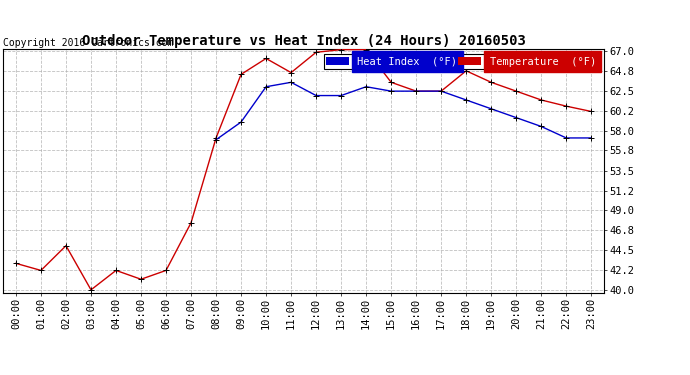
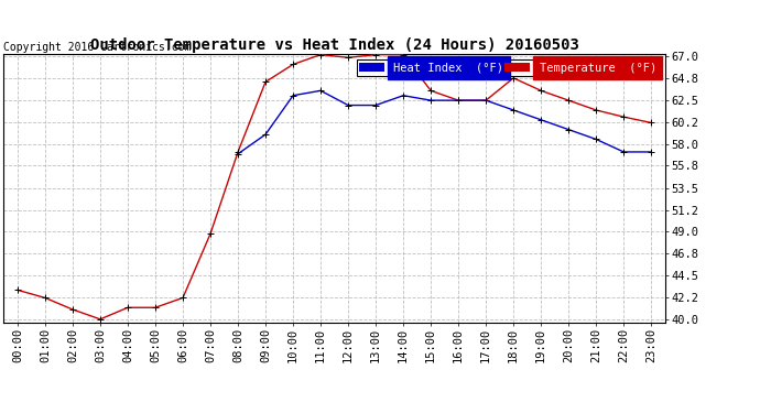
Temperature (°F)/02:00: 45.0 -> 41.0
Temperature (°F)/04:00: 42.2 -> 41.2
Temperature (°F)/07:00: 47.6 -> 48.8
Temperature (°F)/11:00: 64.6 -> 67.2
